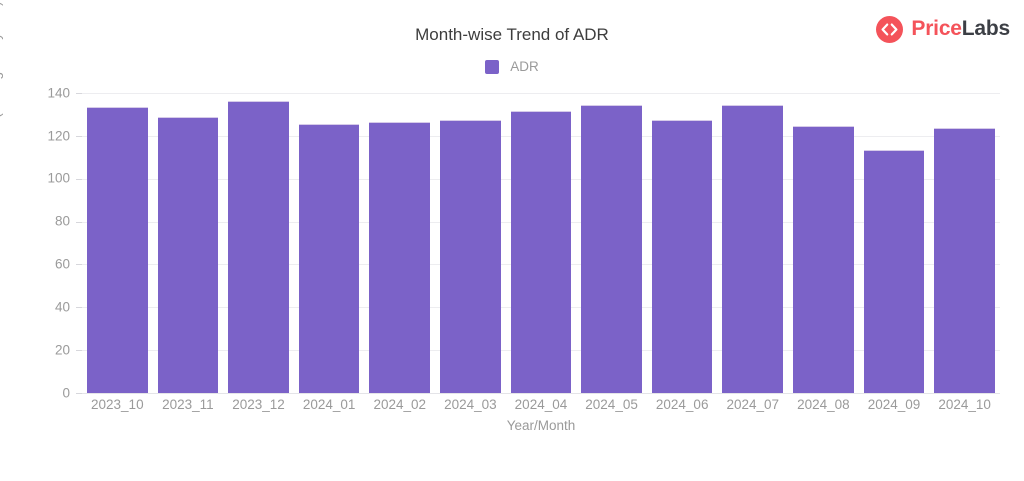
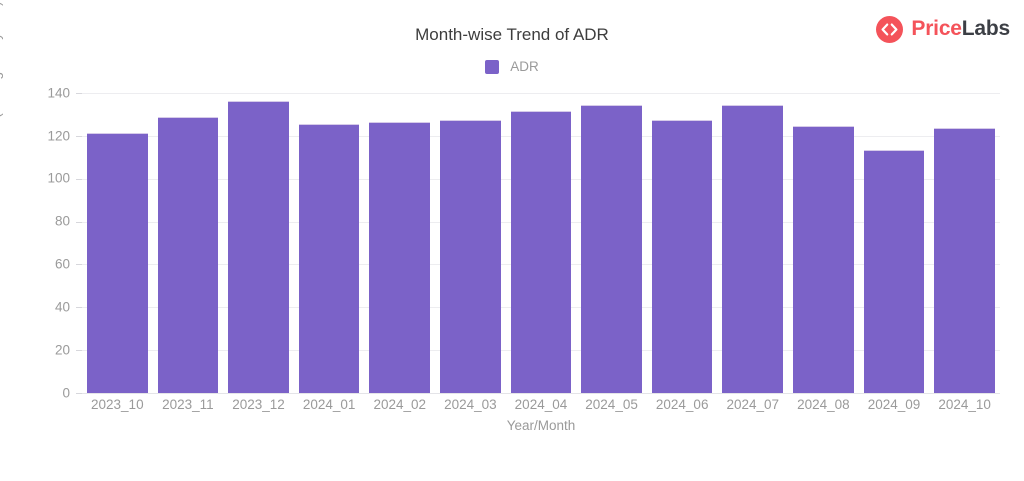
2023_10: 133 -> 121
